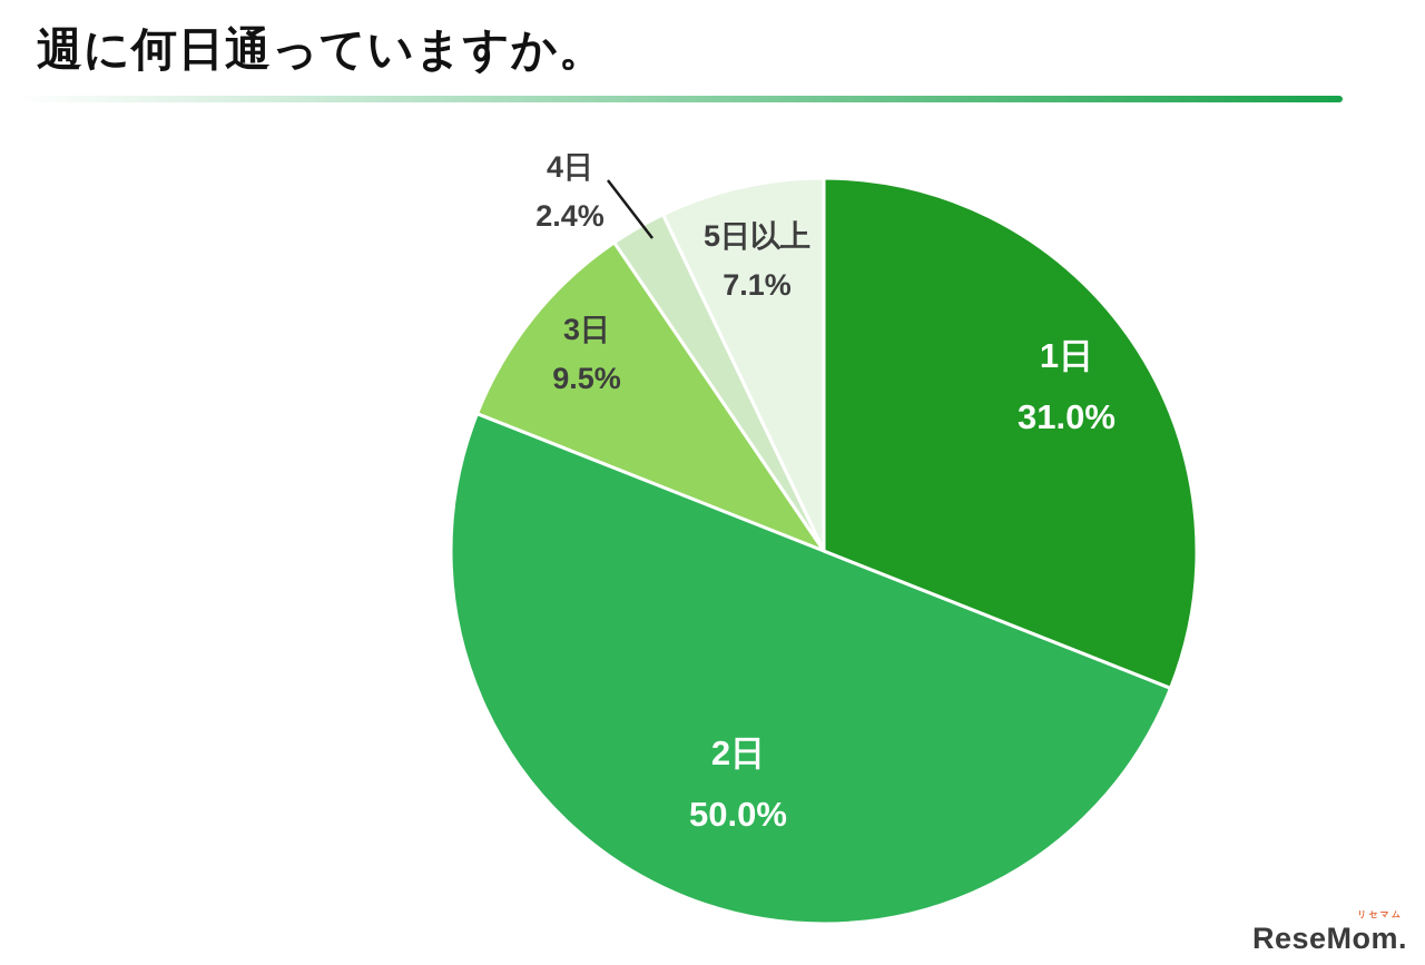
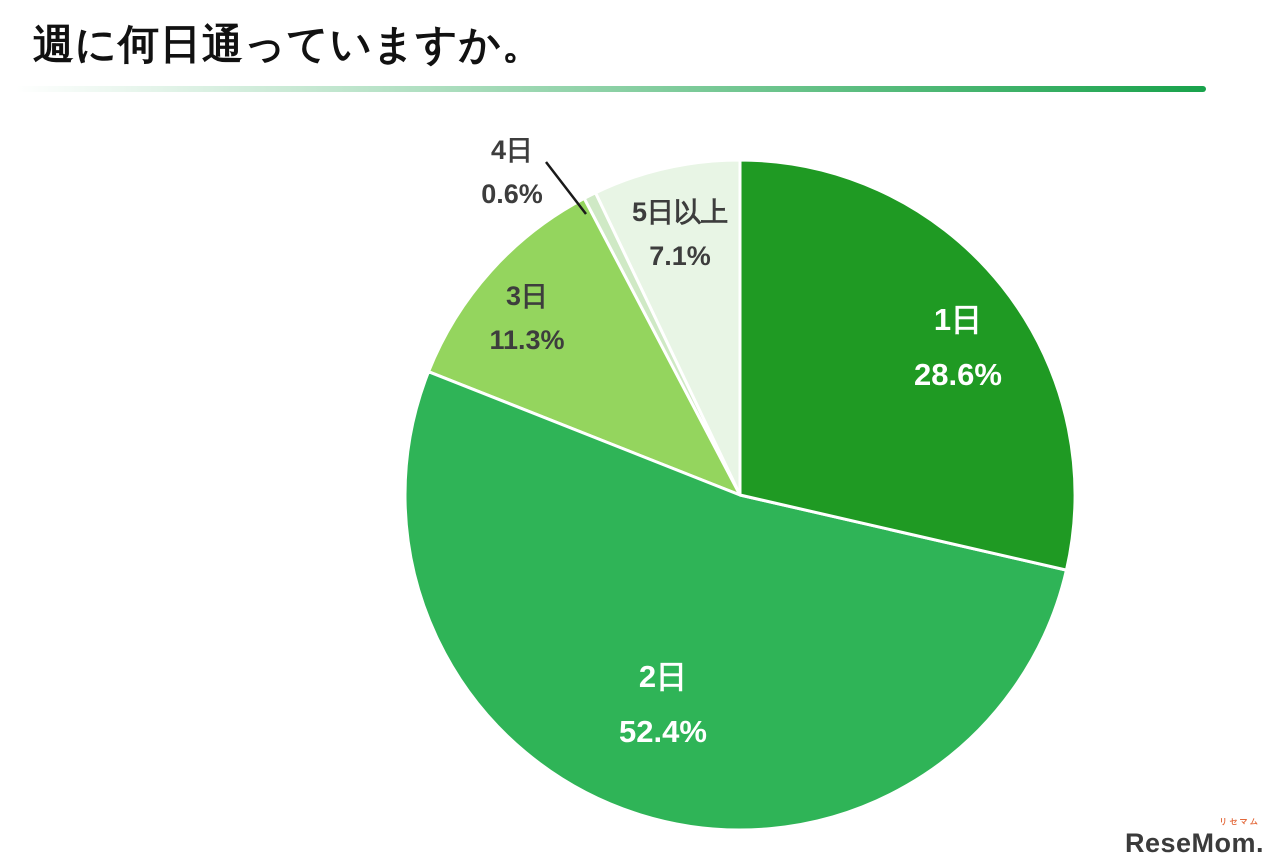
1日: 31.0% -> 28.6%
2日: 50.0% -> 52.4%
3日: 9.5% -> 11.3%
4日: 2.4% -> 0.6%
